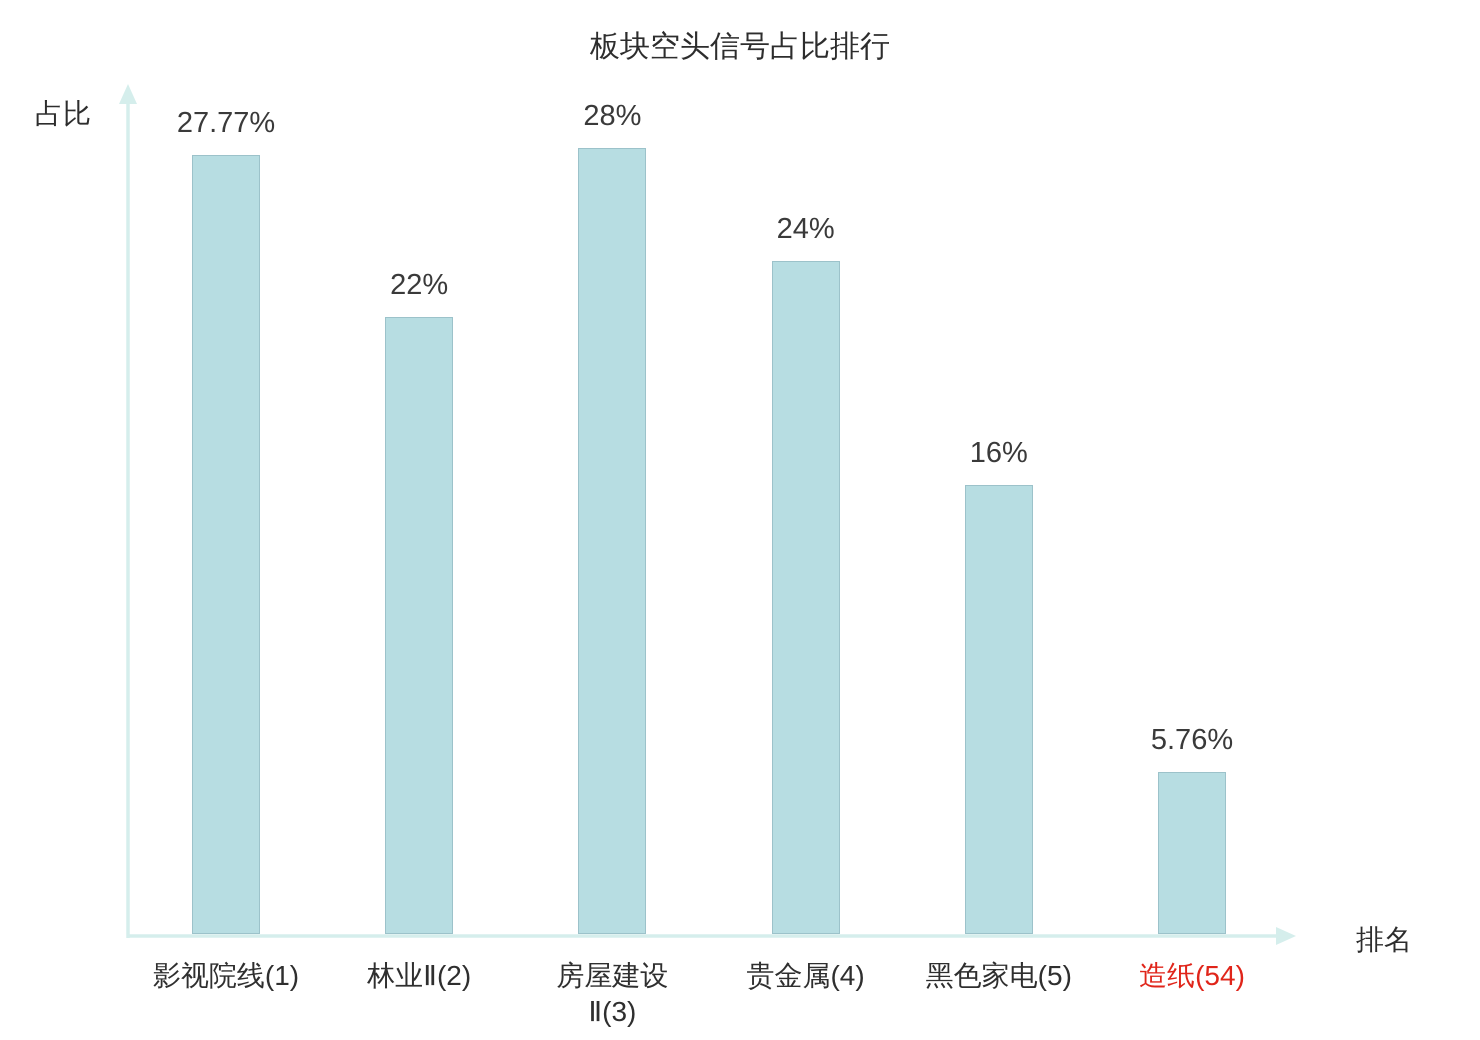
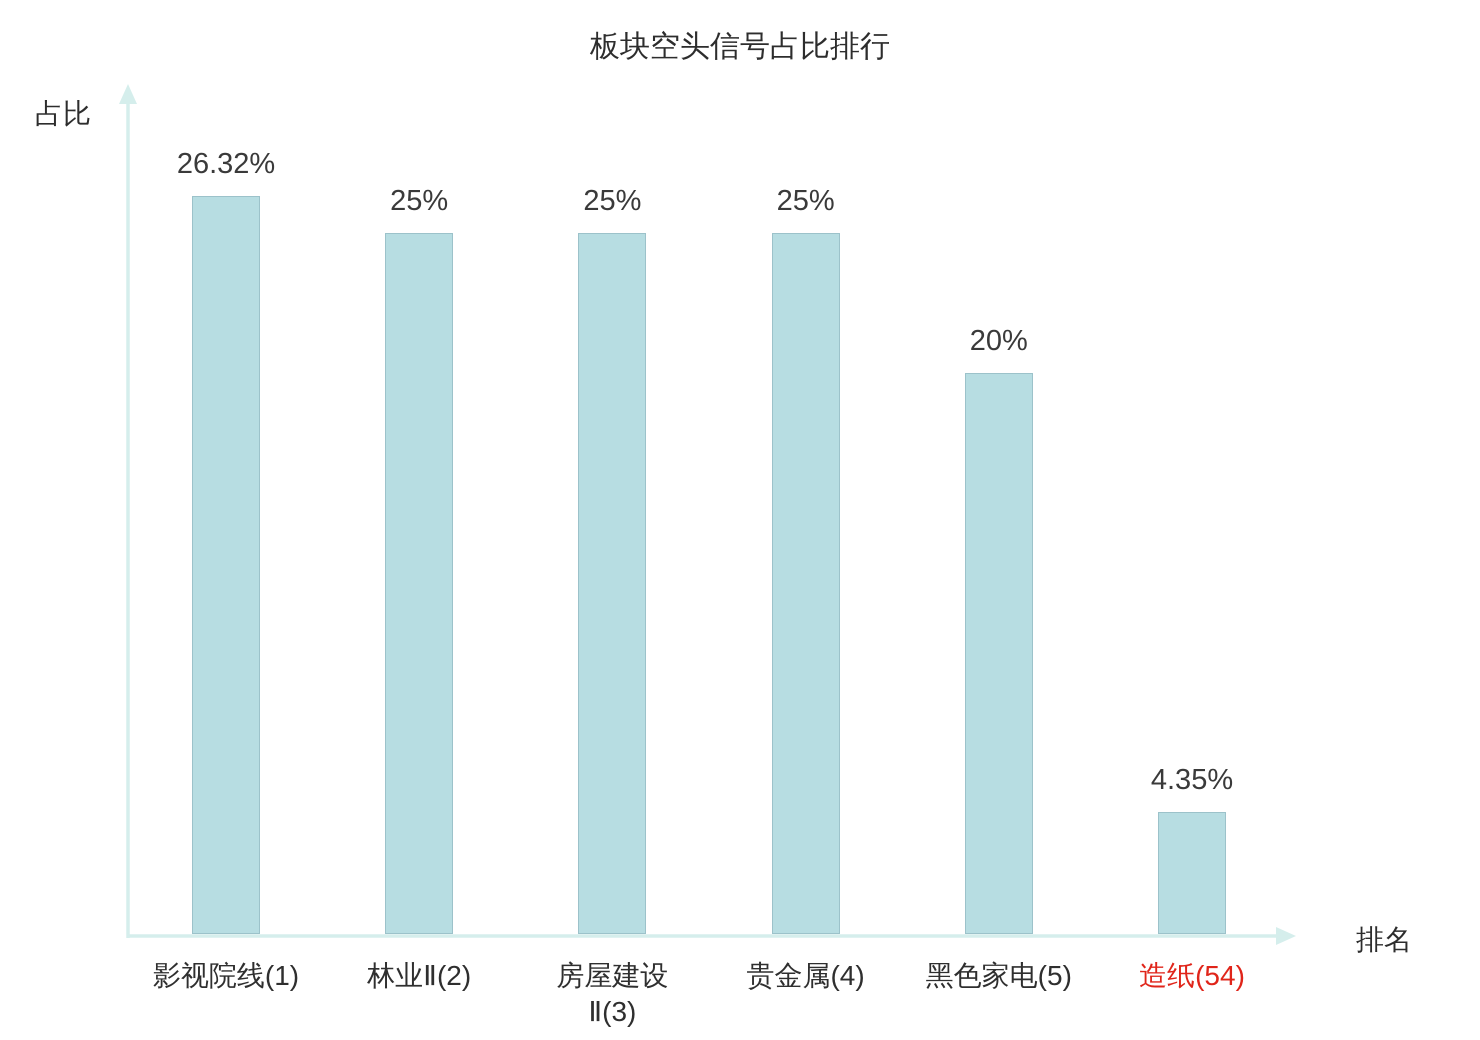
影视院线(1): 27.77% -> 26.32%
林业Ⅱ(2): 22% -> 25%
房屋建设 Ⅱ(3): 28% -> 25%
贵金属(4): 24% -> 25%
黑色家电(5): 16% -> 20%
造纸(54): 5.76% -> 4.35%
